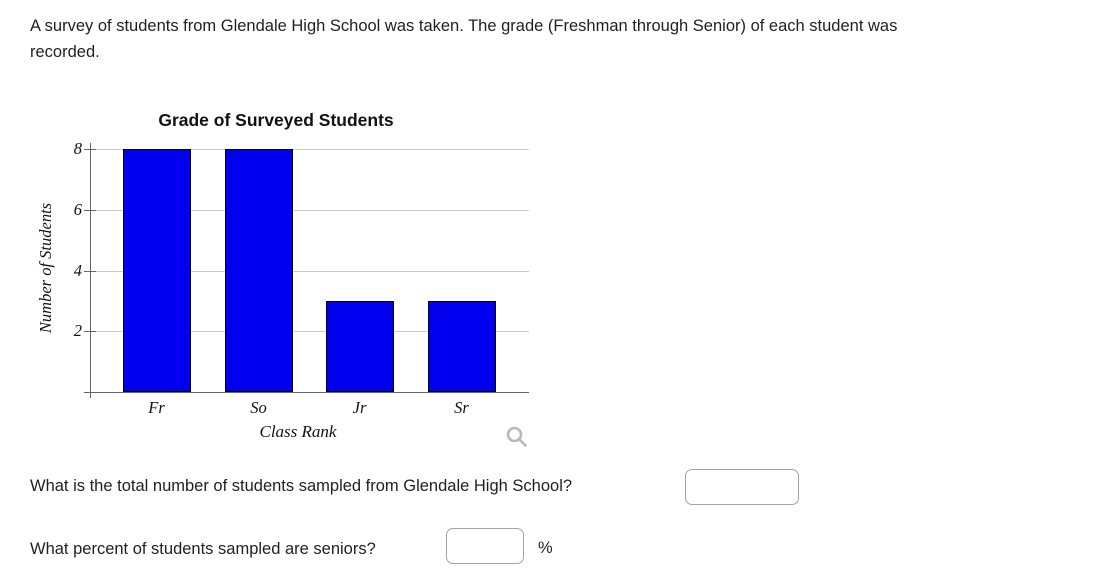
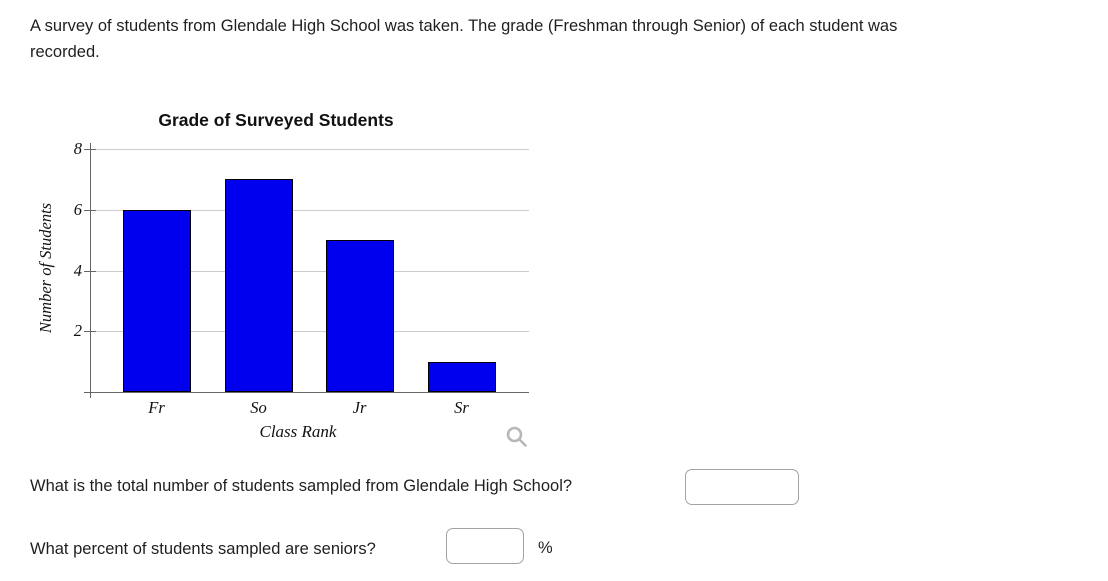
Fr: 8 -> 6
So: 8 -> 7
Jr: 3 -> 5
Sr: 3 -> 1
